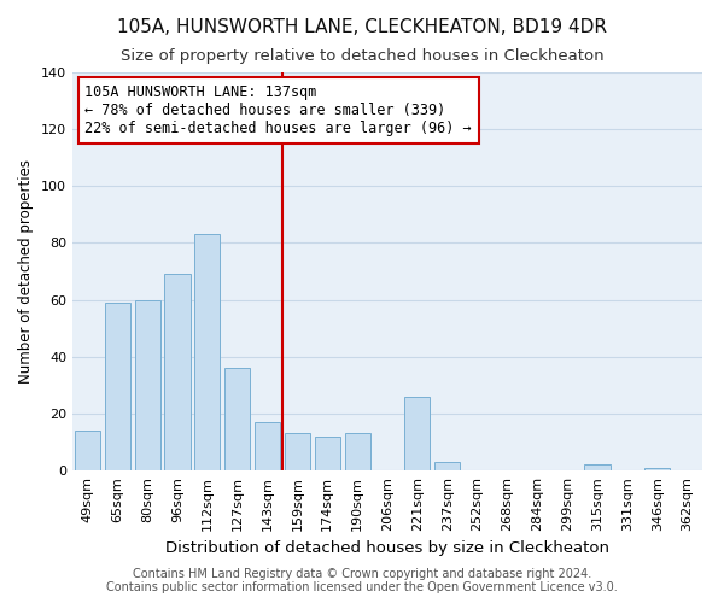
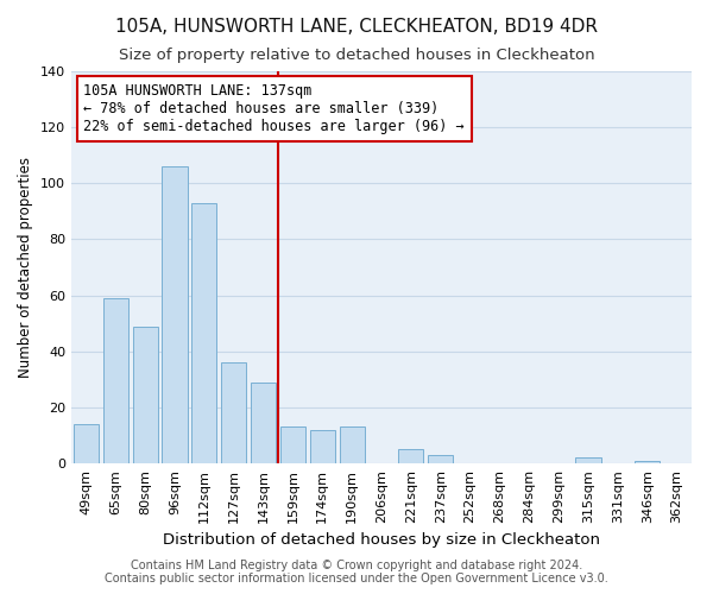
80sqm: 60 -> 49
96sqm: 69 -> 106
112sqm: 83 -> 93
143sqm: 17 -> 29
221sqm: 26 -> 5
